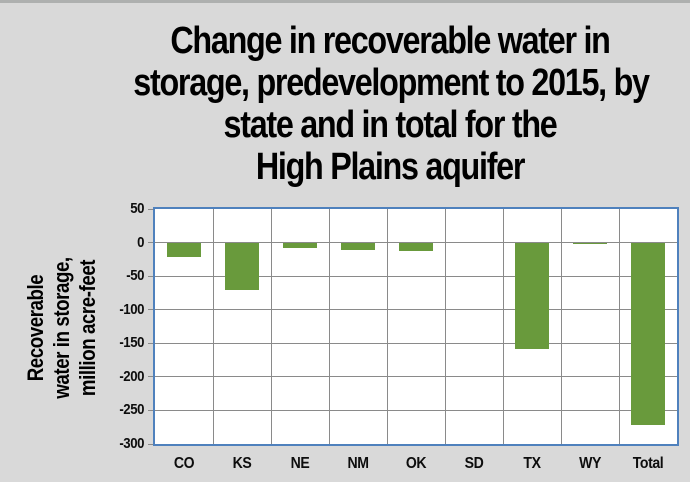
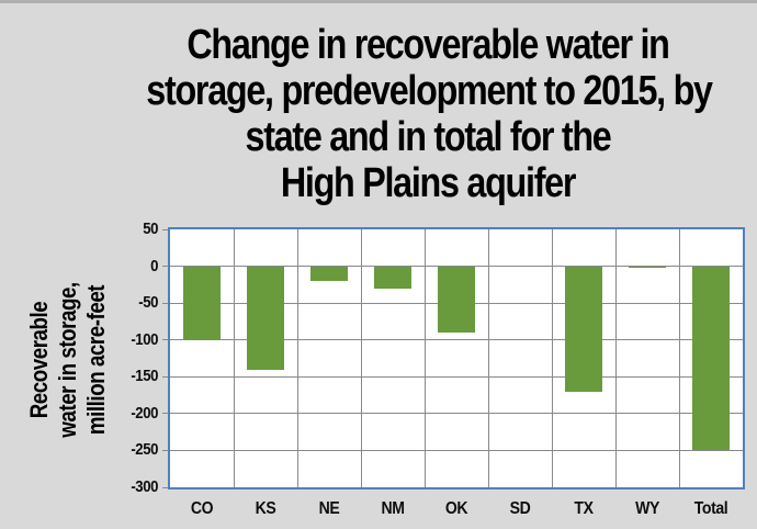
CO: -20 -> -100
KS: -70 -> -140
NE: -10 -> -20
NM: -10 -> -30
OK: -10 -> -90
TX: -160 -> -170
Total: -270 -> -250
